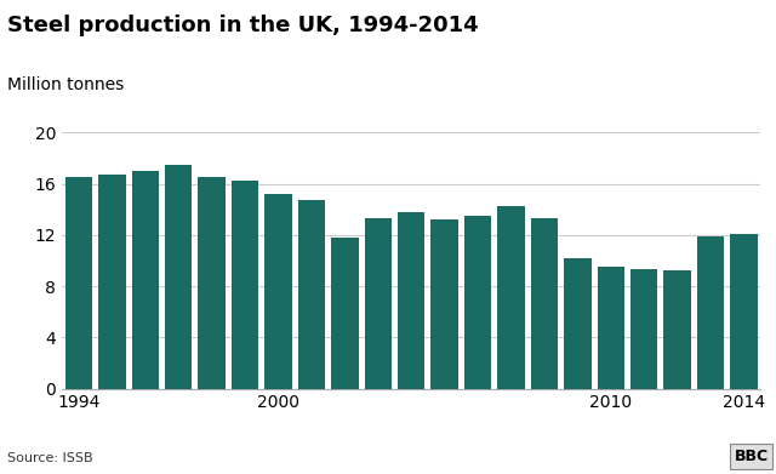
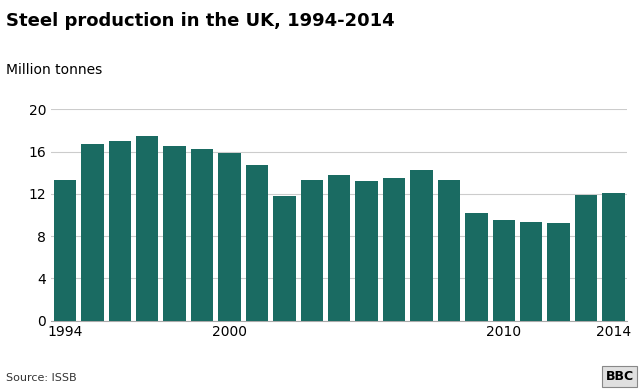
1994: 16.5 -> 13.3
2000: 15.2 -> 15.9
